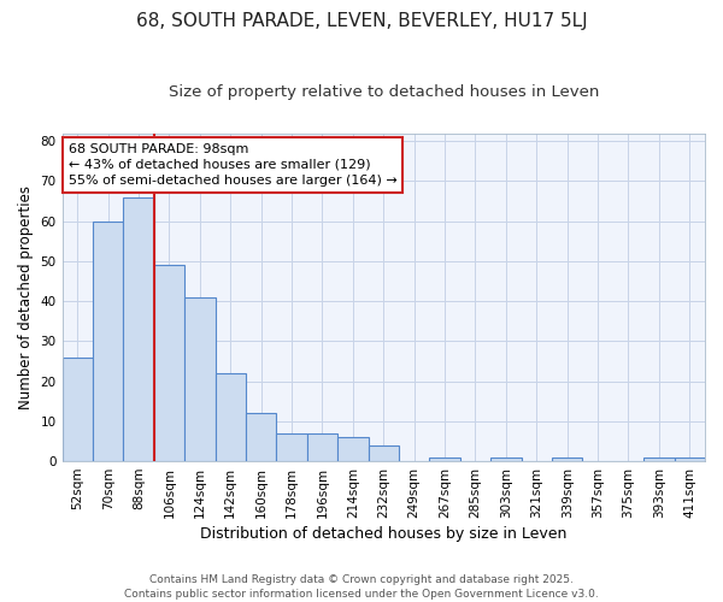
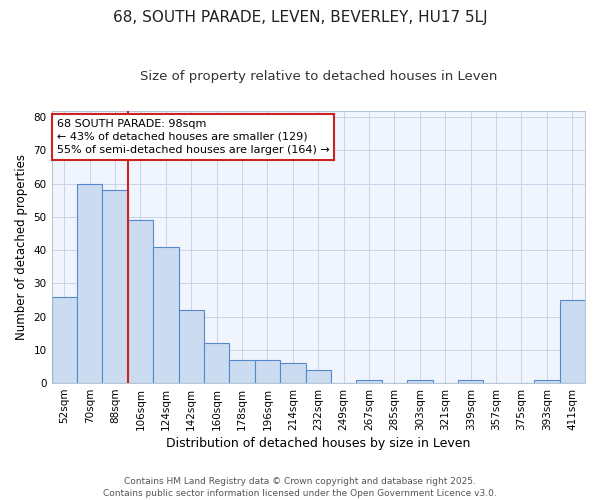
88sqm: 66 -> 58
411sqm: 1 -> 25
